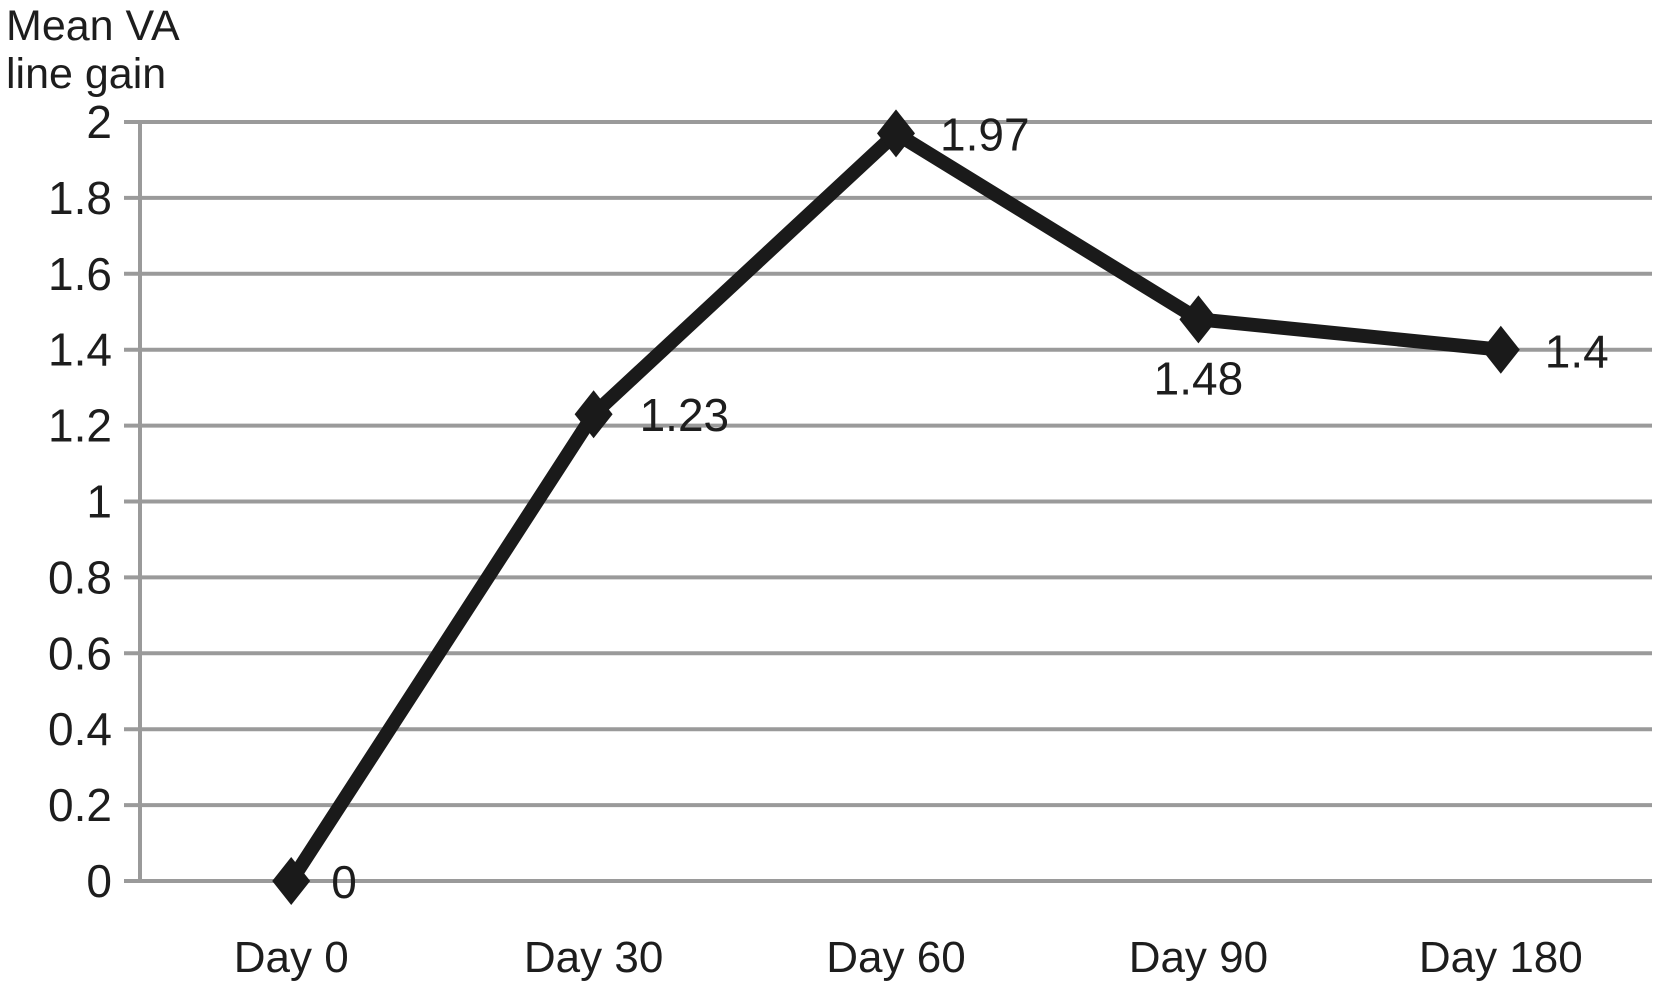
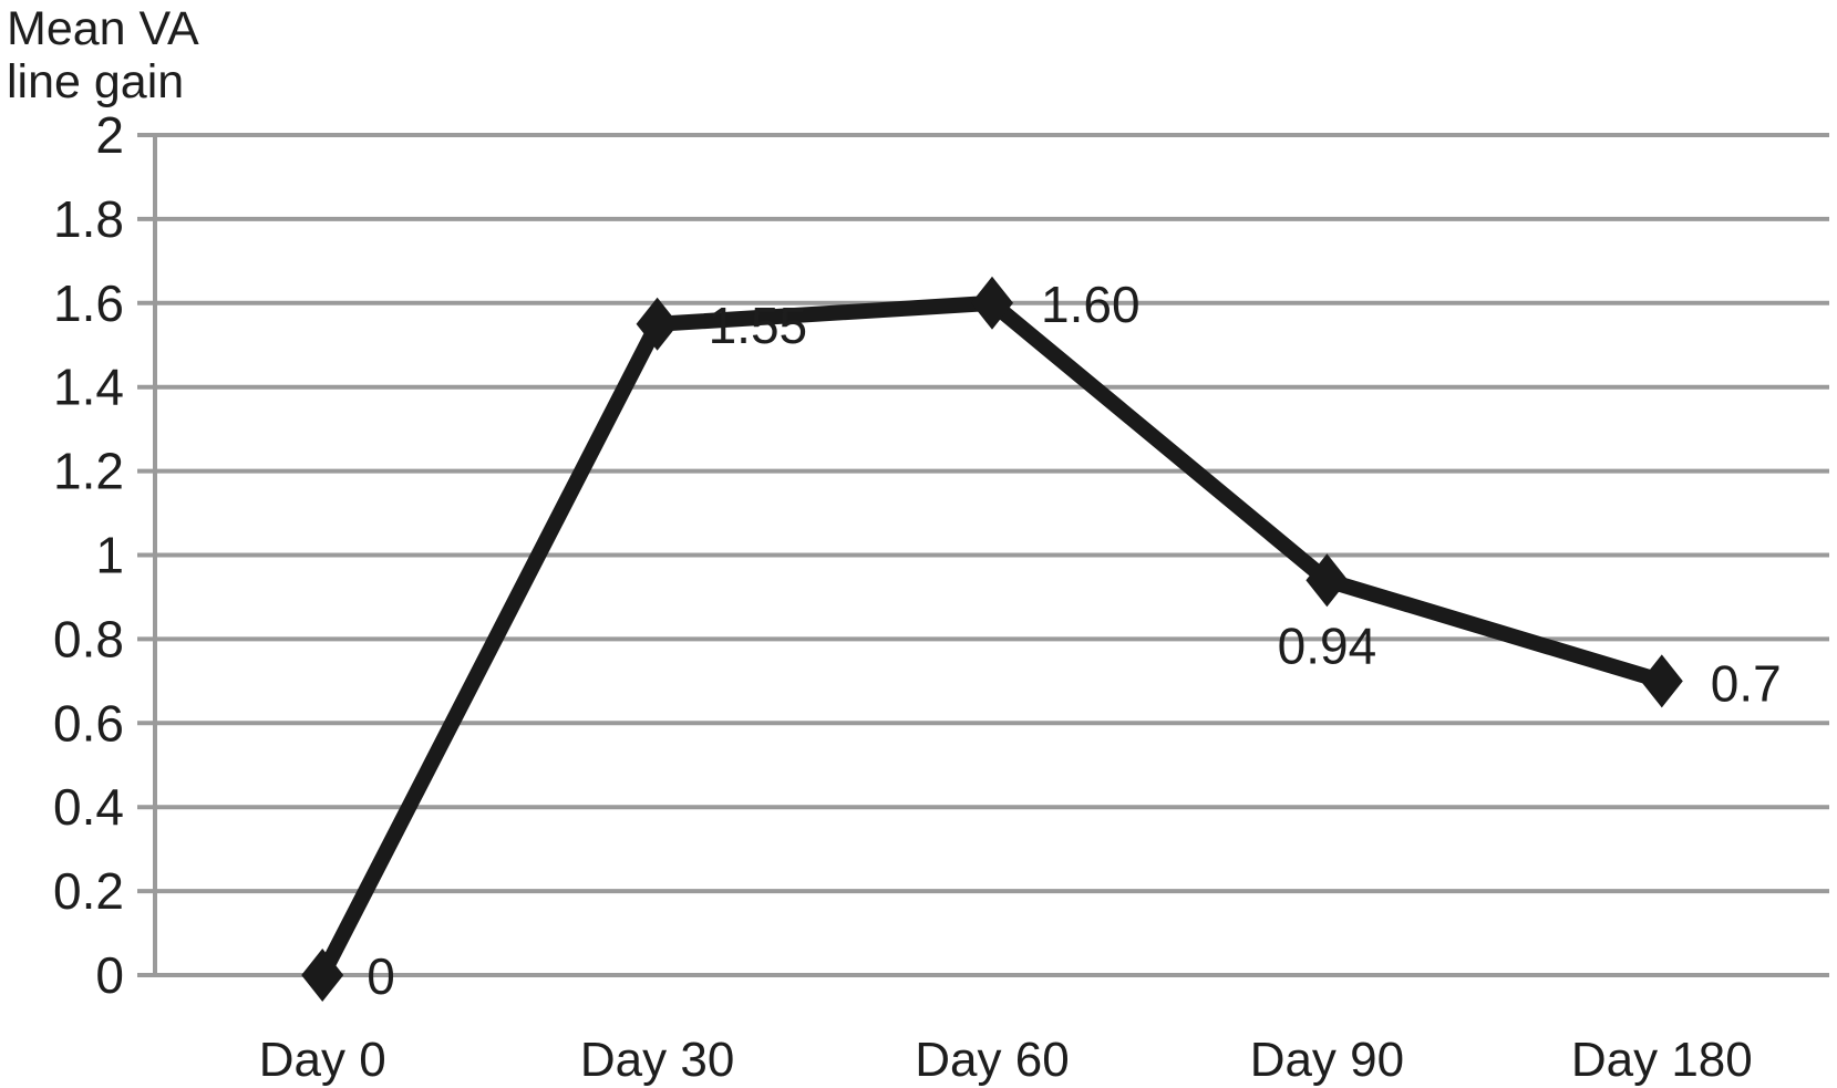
Day 30: 1.23 -> 1.55
Day 60: 1.97 -> 1.60
Day 90: 1.48 -> 0.94
Day 180: 1.4 -> 0.7
